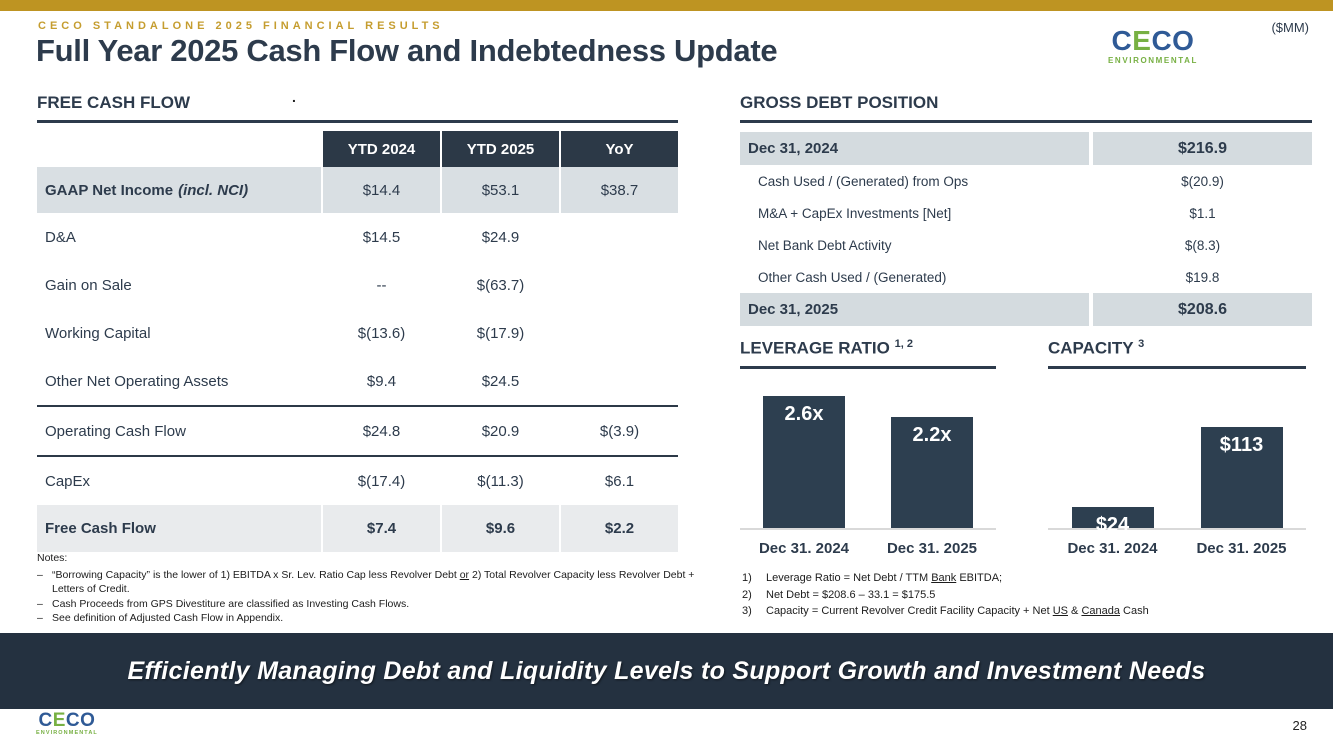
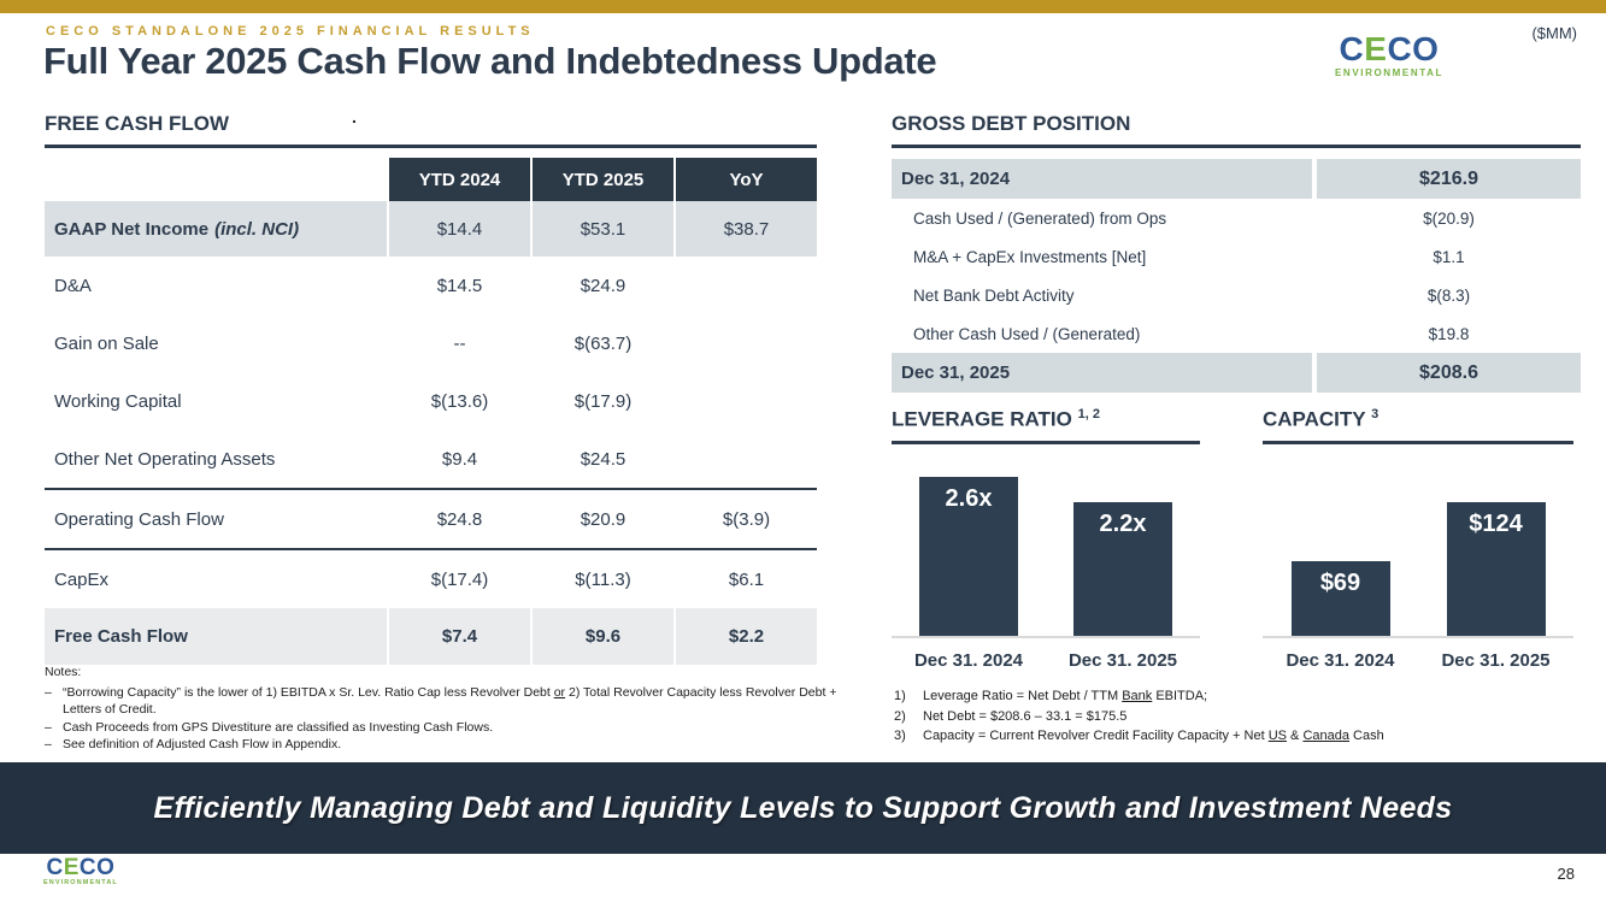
CAPACITY/Dec 31. 2024: $24 -> $69
CAPACITY/Dec 31. 2025: $113 -> $124
